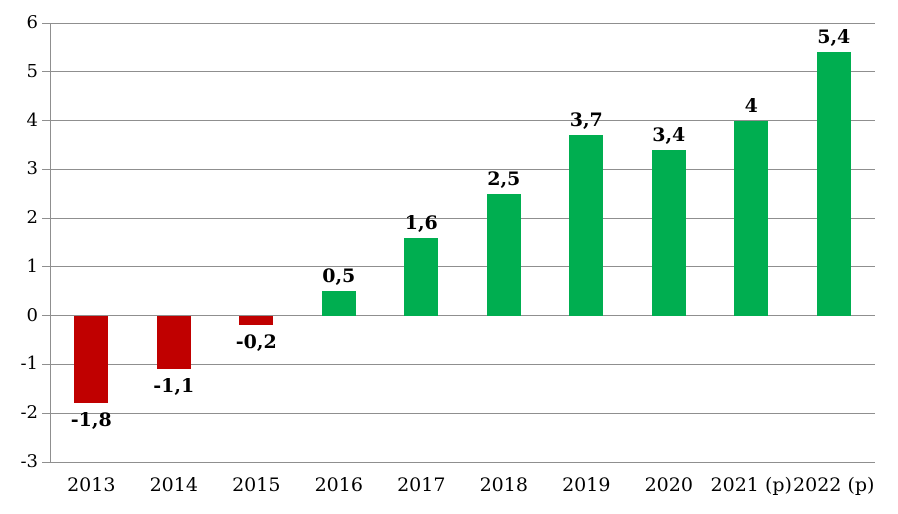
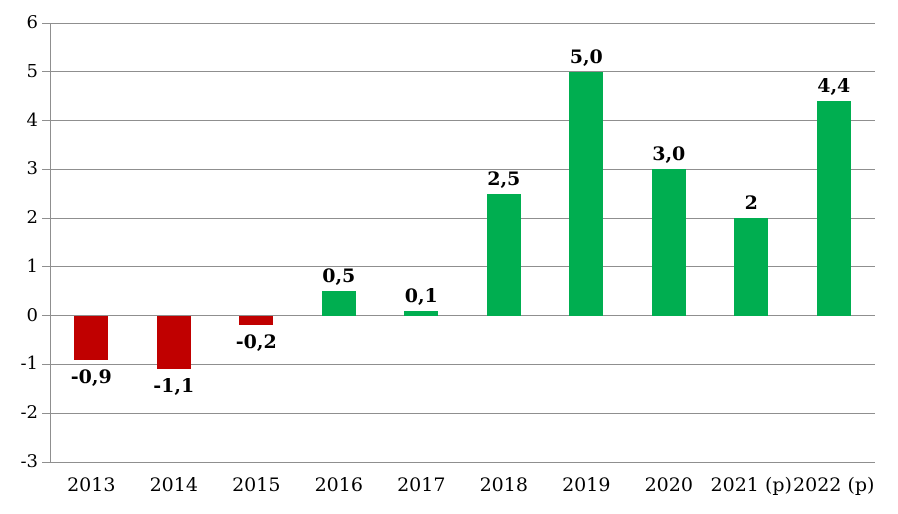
2013: -1,8 -> -0,9
2017: 1,6 -> 0,1
2019: 3,7 -> 5,0
2020: 3,4 -> 3,0
2021 (p): 4 -> 2
2022 (p): 5,4 -> 4,4
